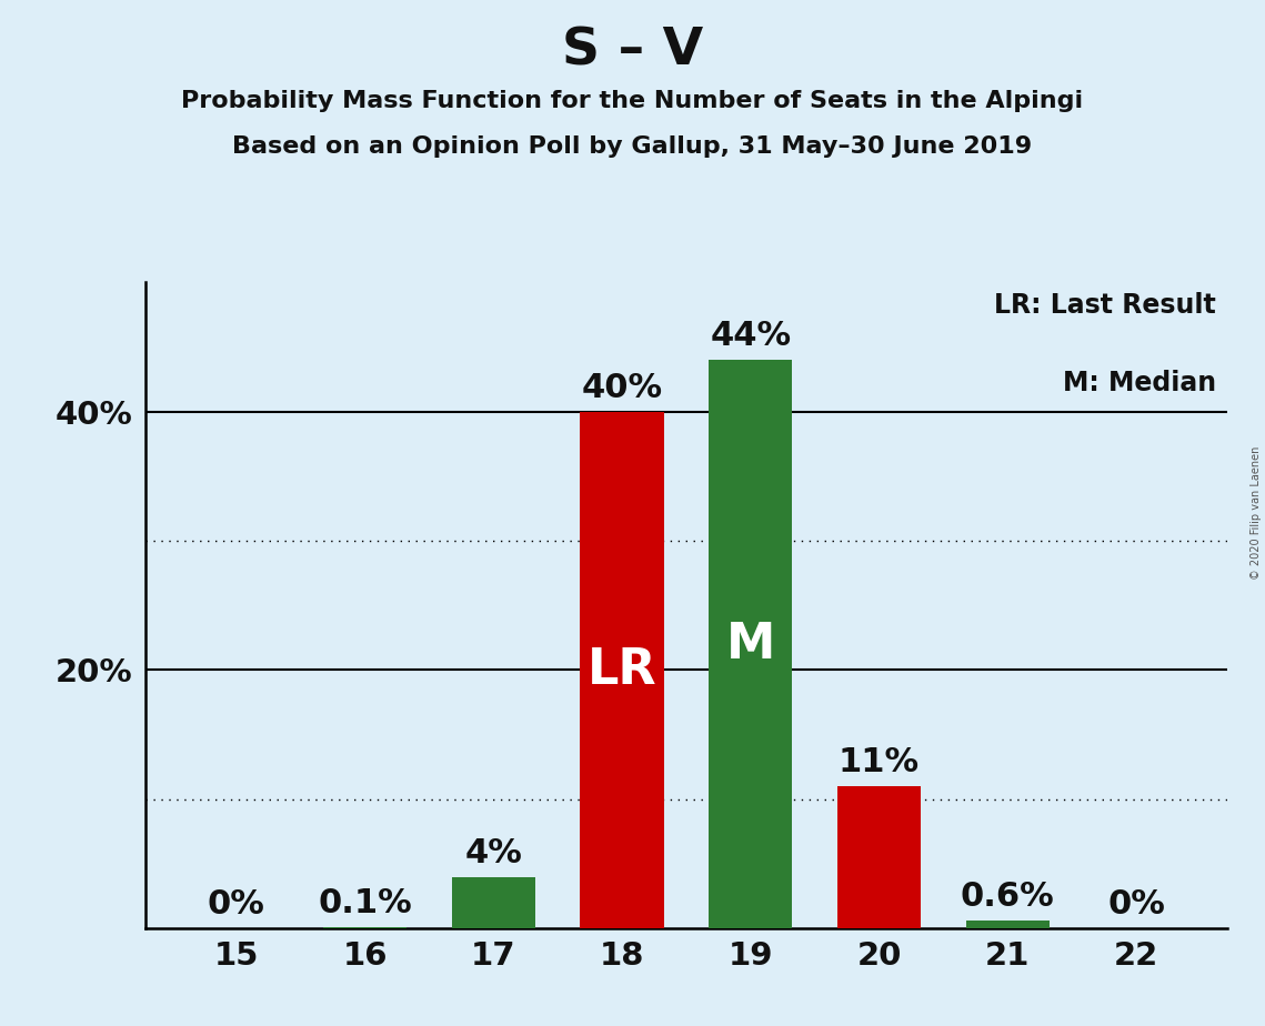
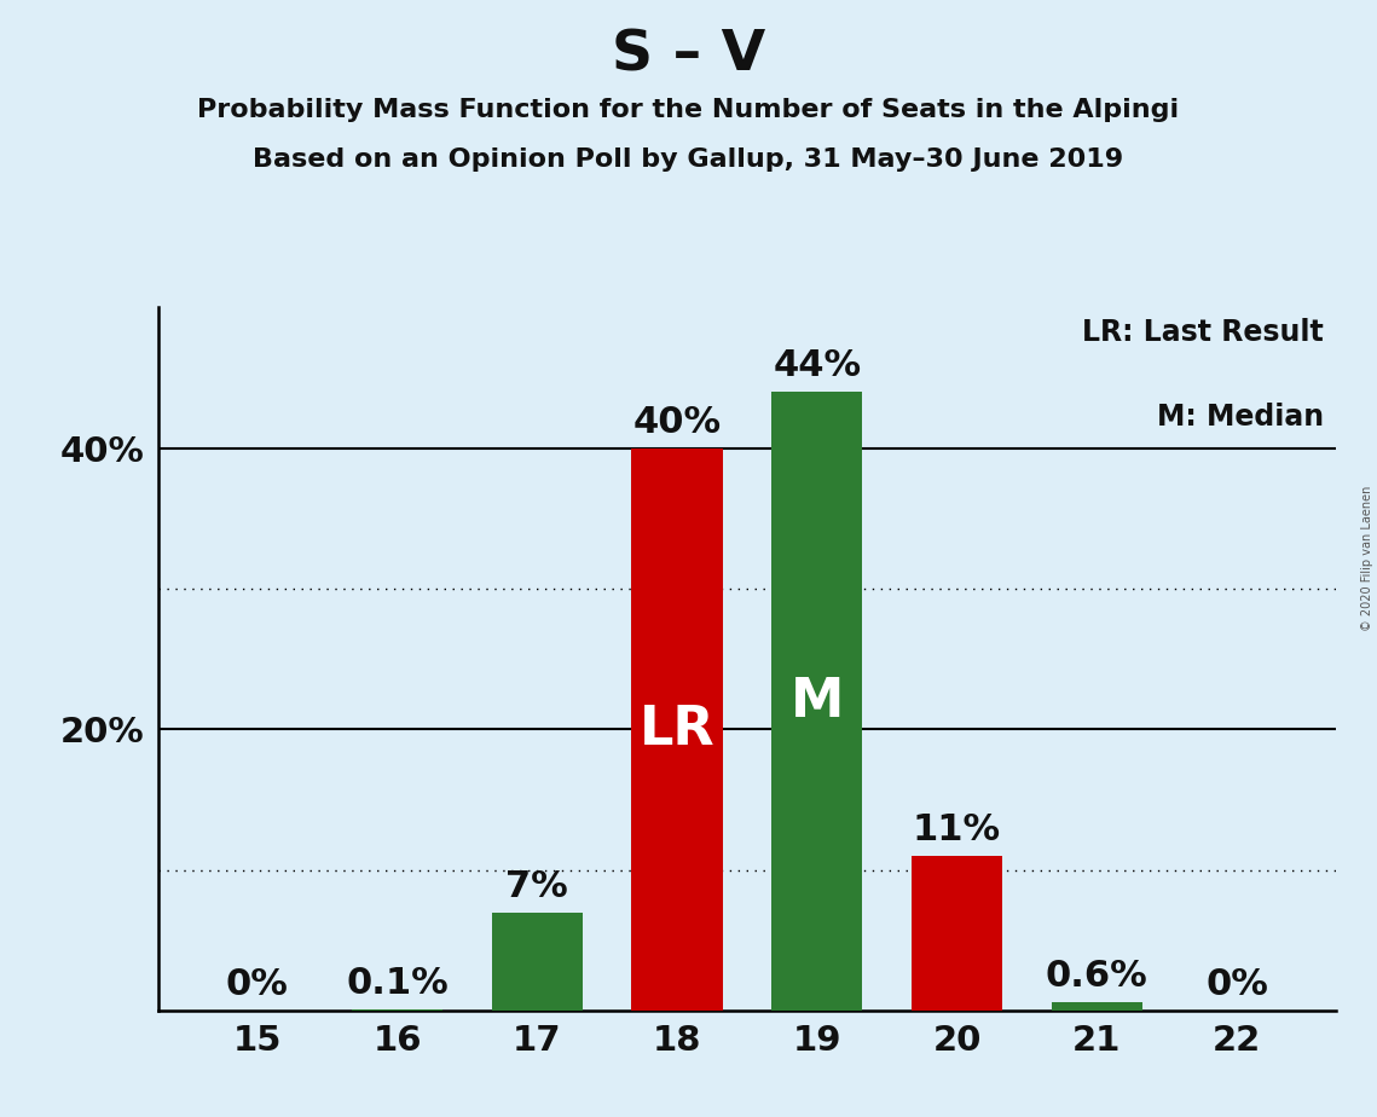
17: 4% -> 7%
